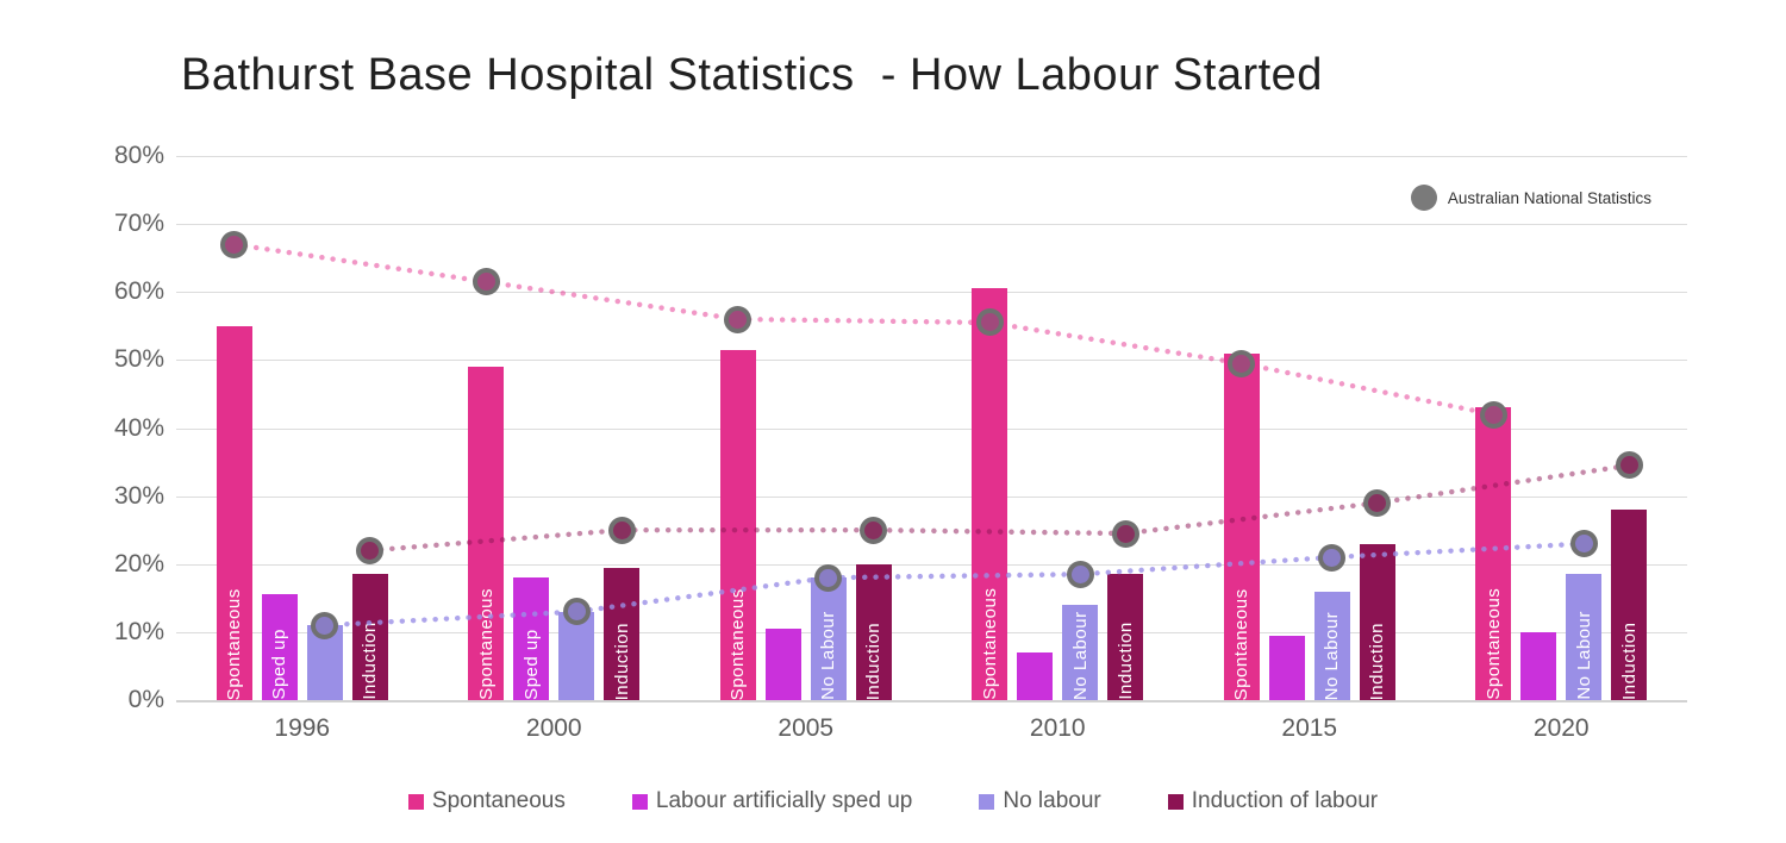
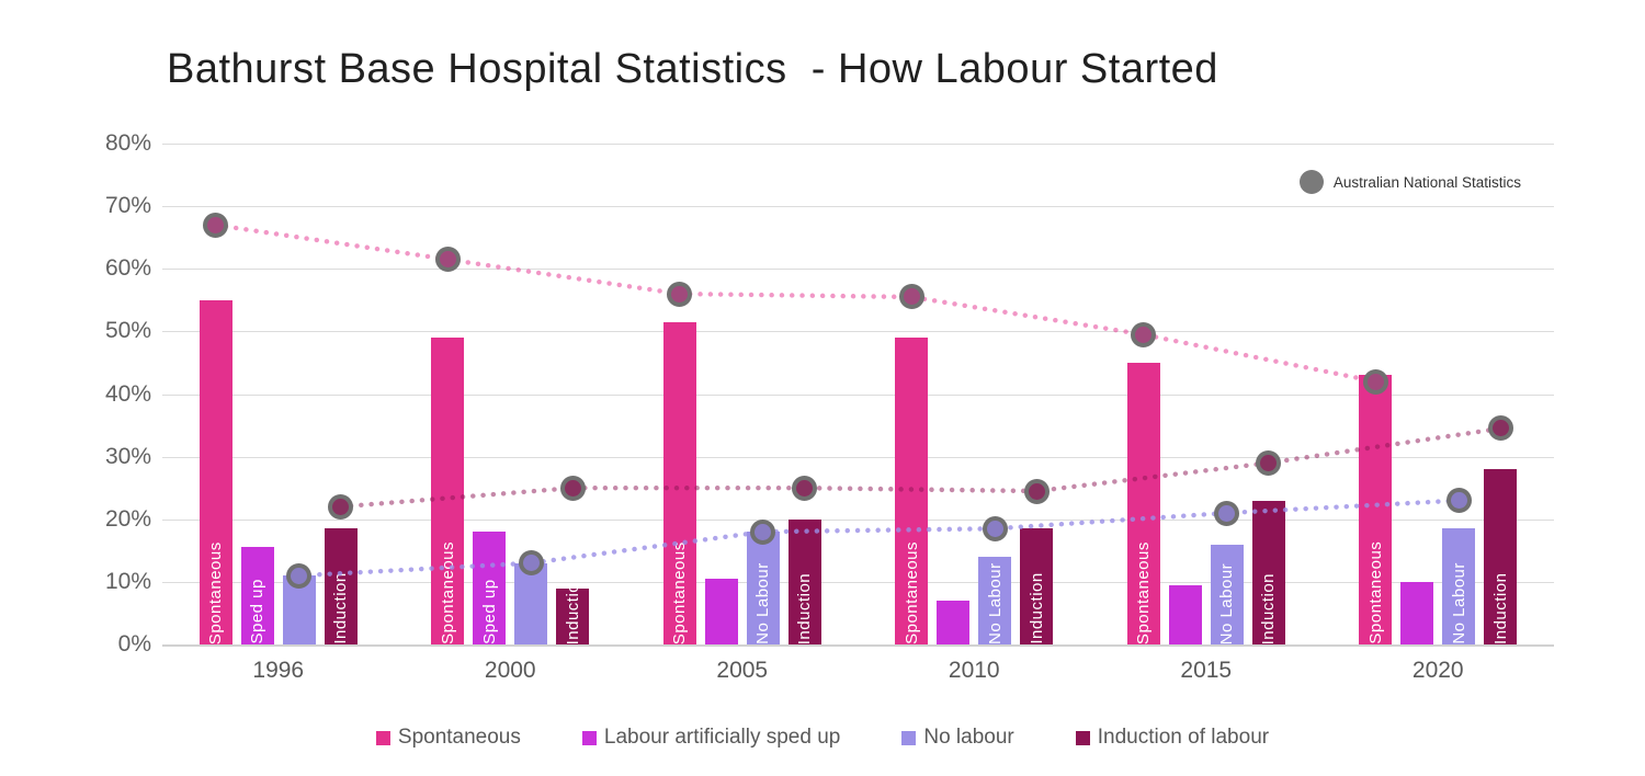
Induction of labour/2000: 20% -> 9%
Spontaneous/2010: 60% -> 49%
Spontaneous/2015: 51% -> 45%
